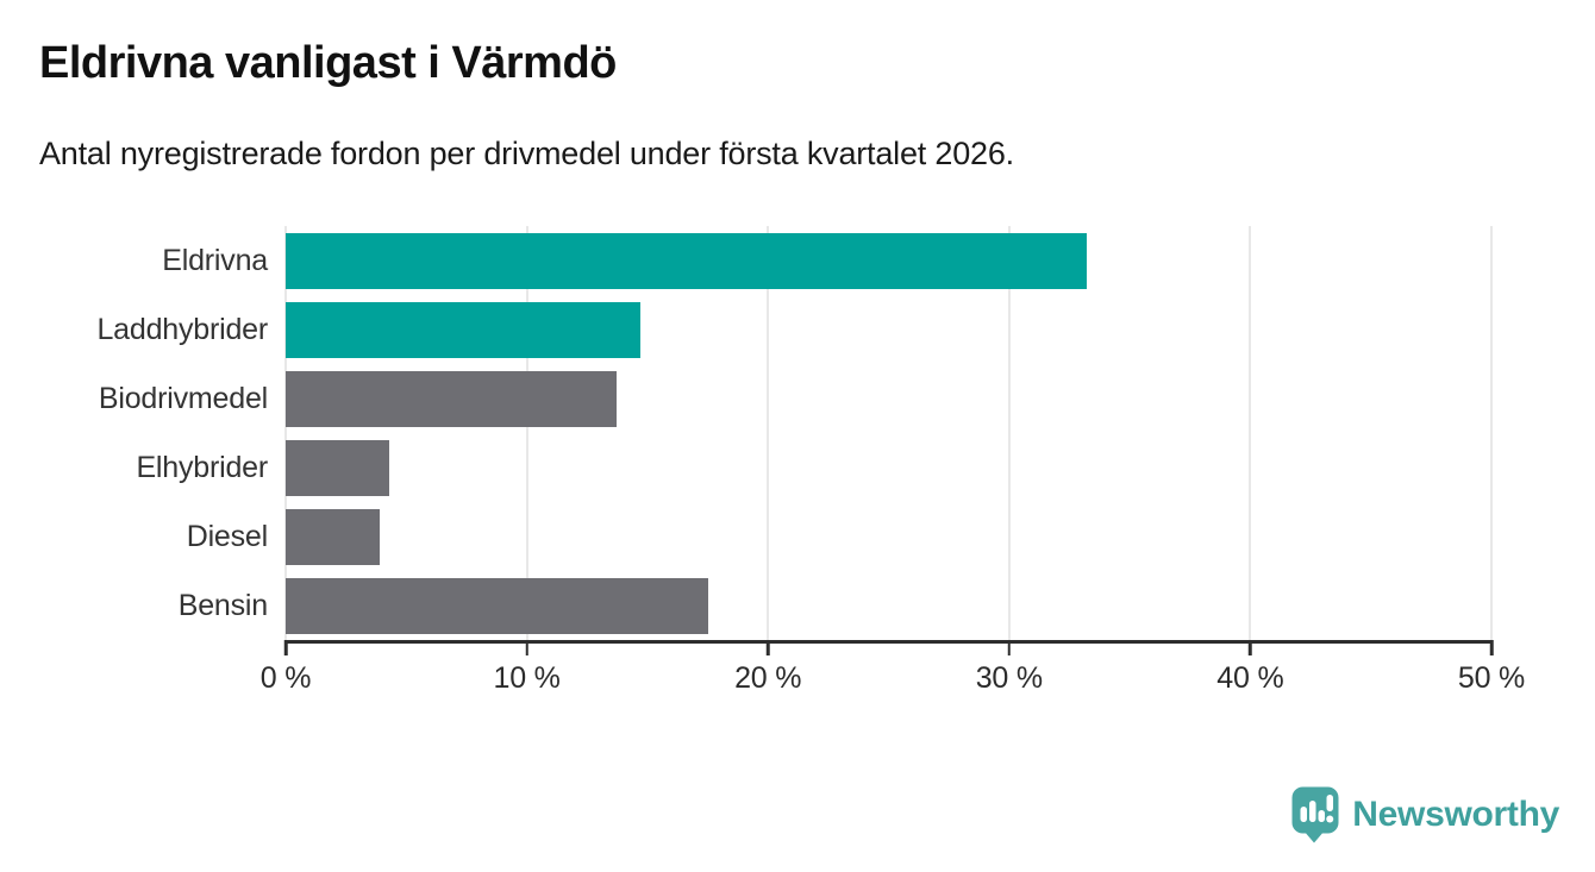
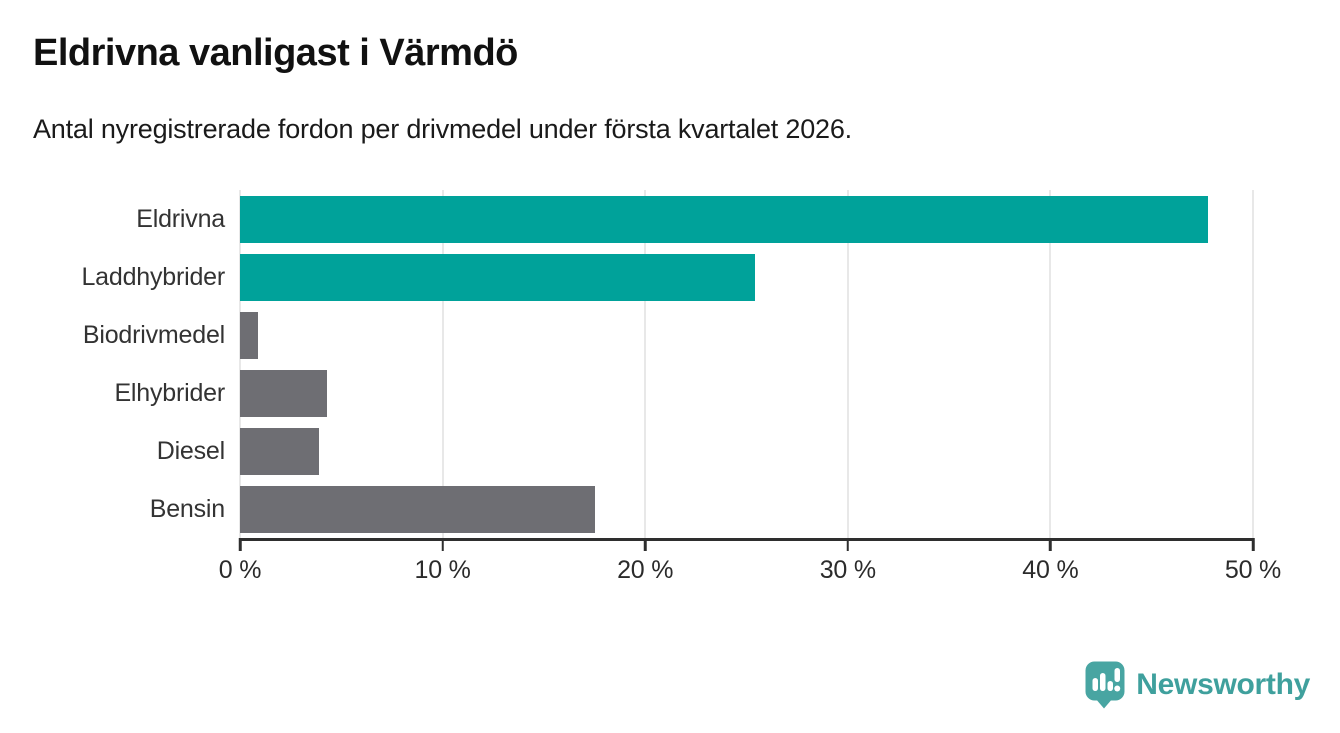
Eldrivna: 33.2% -> 47.8%
Laddhybrider: 14.7% -> 25.4%
Biodrivmedel: 13.7% -> 0.9%
